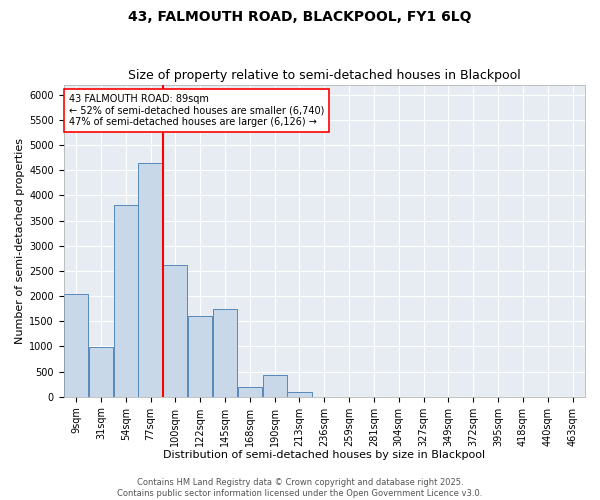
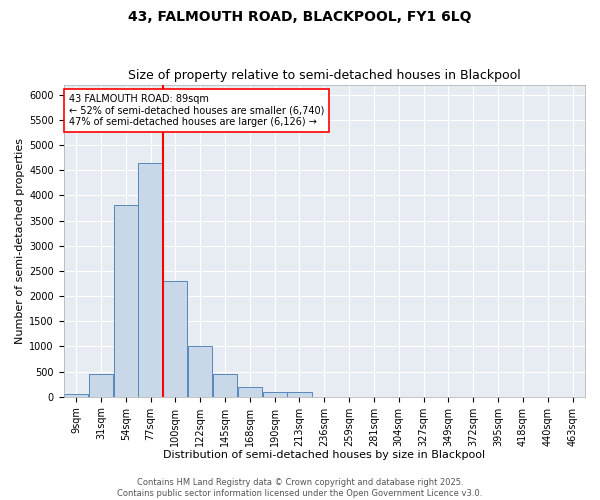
9sqm: 2040 -> 50
31sqm: 980 -> 450
100sqm: 2620 -> 2300
122sqm: 1600 -> 1000
145sqm: 1740 -> 450
190sqm: 440 -> 100
